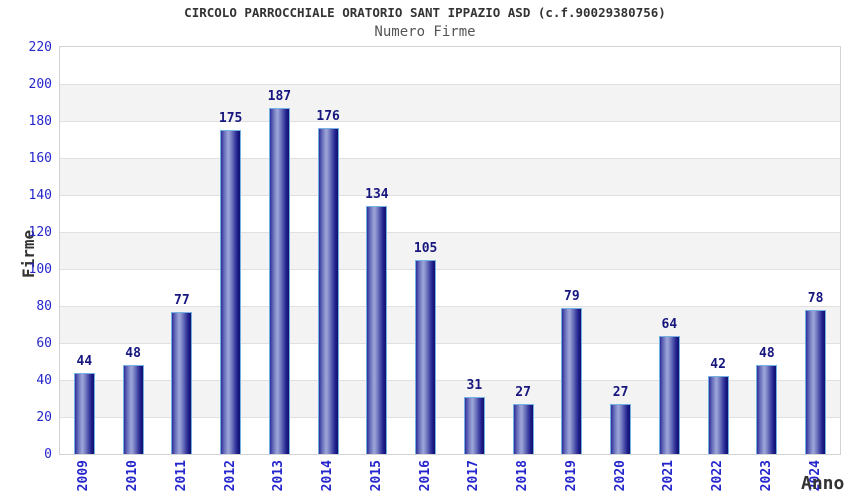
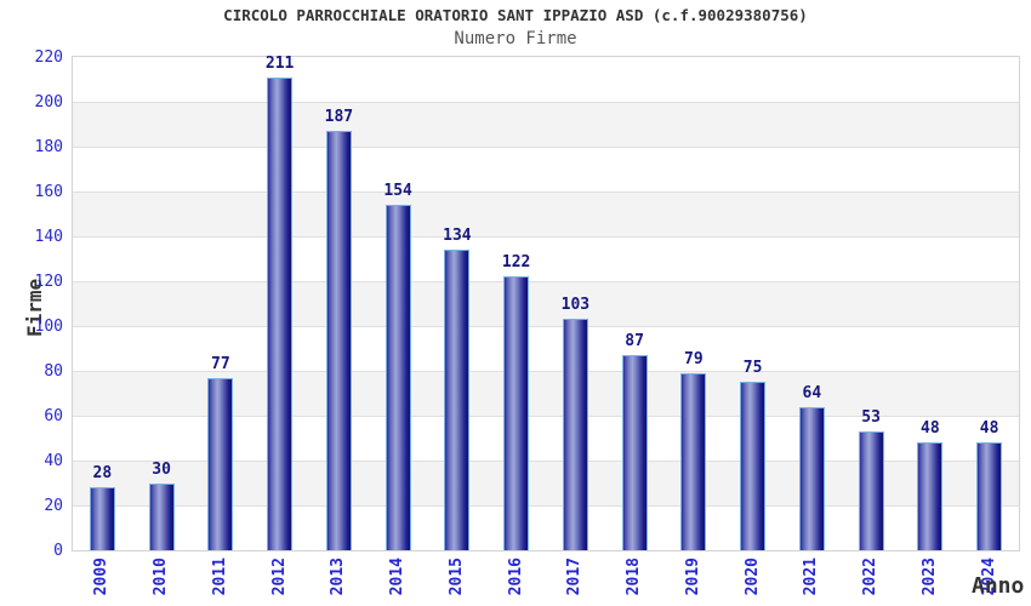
2009: 44 -> 28
2010: 48 -> 30
2012: 175 -> 211
2014: 176 -> 154
2016: 105 -> 122
2017: 31 -> 103
2018: 27 -> 87
2020: 27 -> 75
2022: 42 -> 53
2024: 78 -> 48
